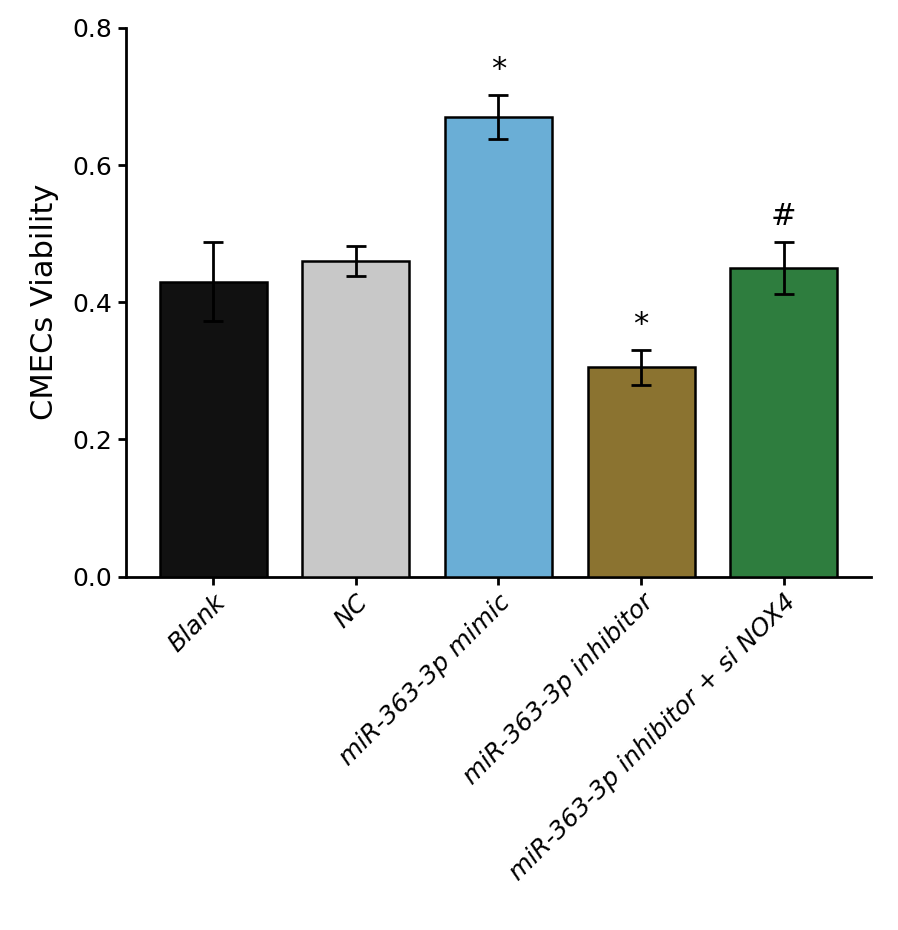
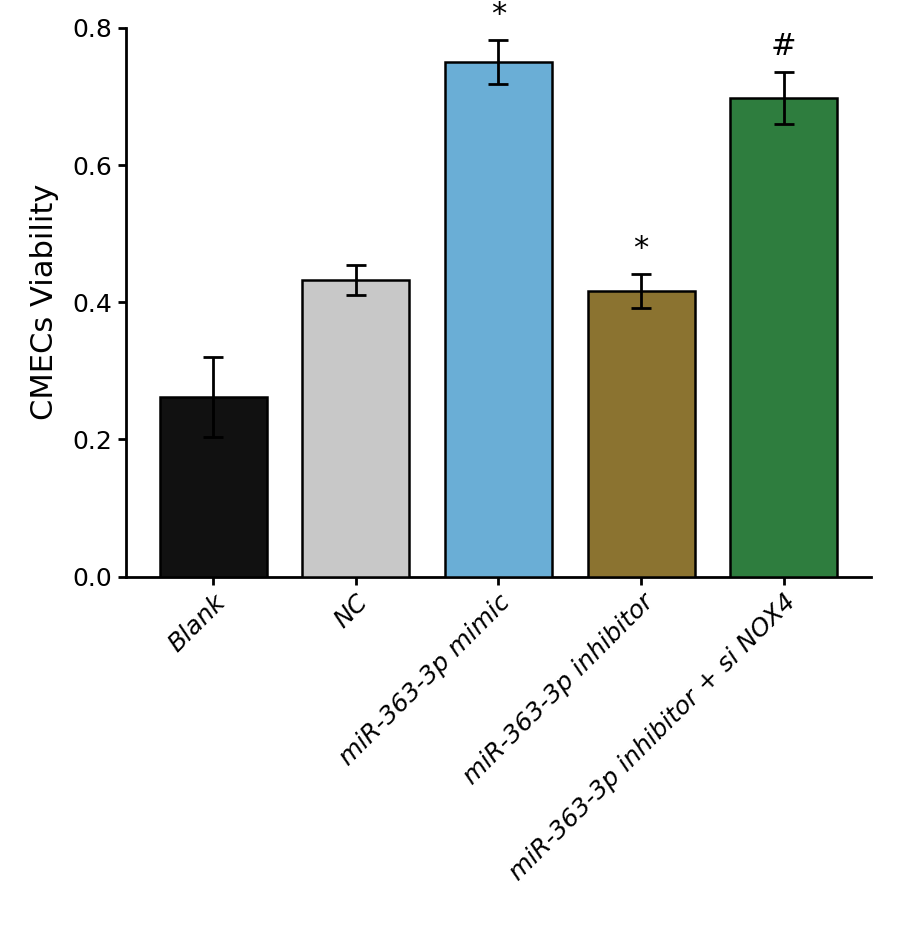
Blank: 0.430 -> 0.262
NC: 0.460 -> 0.432
miR-363-3p mimic: 0.670 -> 0.750
miR-363-3p inhibitor: 0.305 -> 0.416
miR-363-3p inhibitor + si NOX4: 0.450 -> 0.698
